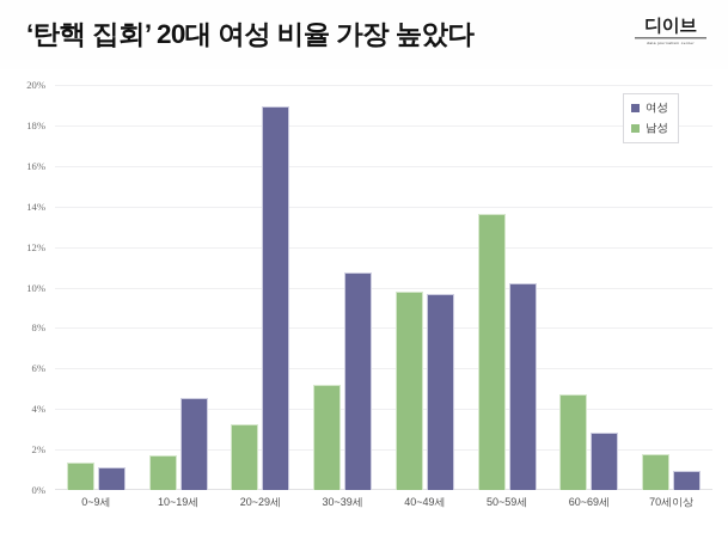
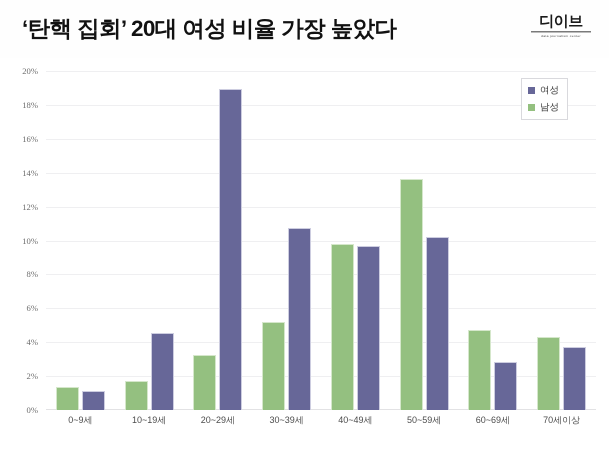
남성/70세이상: 1.8% -> 4.3%
여성/70세이상: 0.9% -> 3.7%
